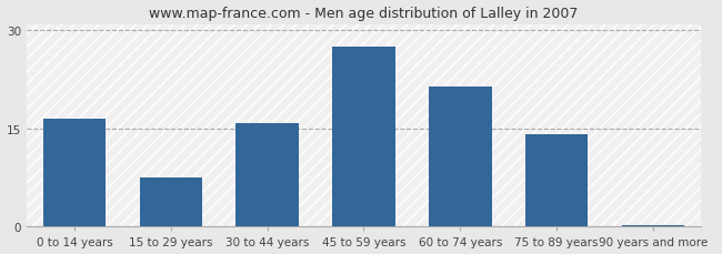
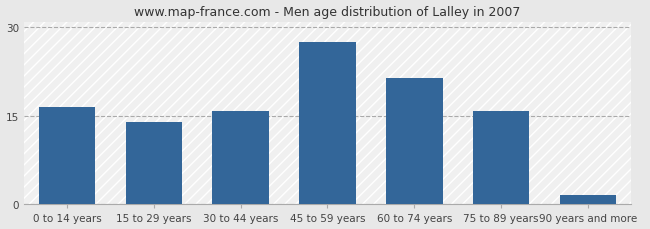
15 to 29 years: 7.5 -> 14.0
75 to 89 years: 14.2 -> 15.8
90 years and more: 0.3 -> 1.6
